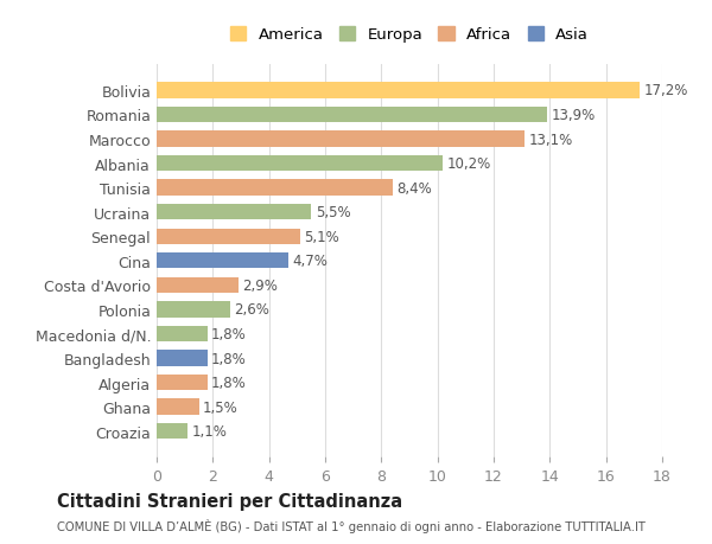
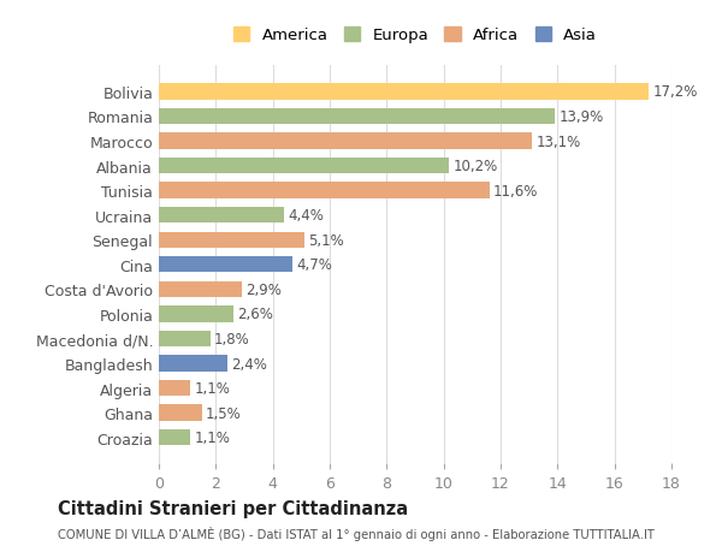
Tunisia: 8,4% -> 11,6%
Ucraina: 5,5% -> 4,4%
Bangladesh: 1,8% -> 2,4%
Algeria: 1,8% -> 1,1%
